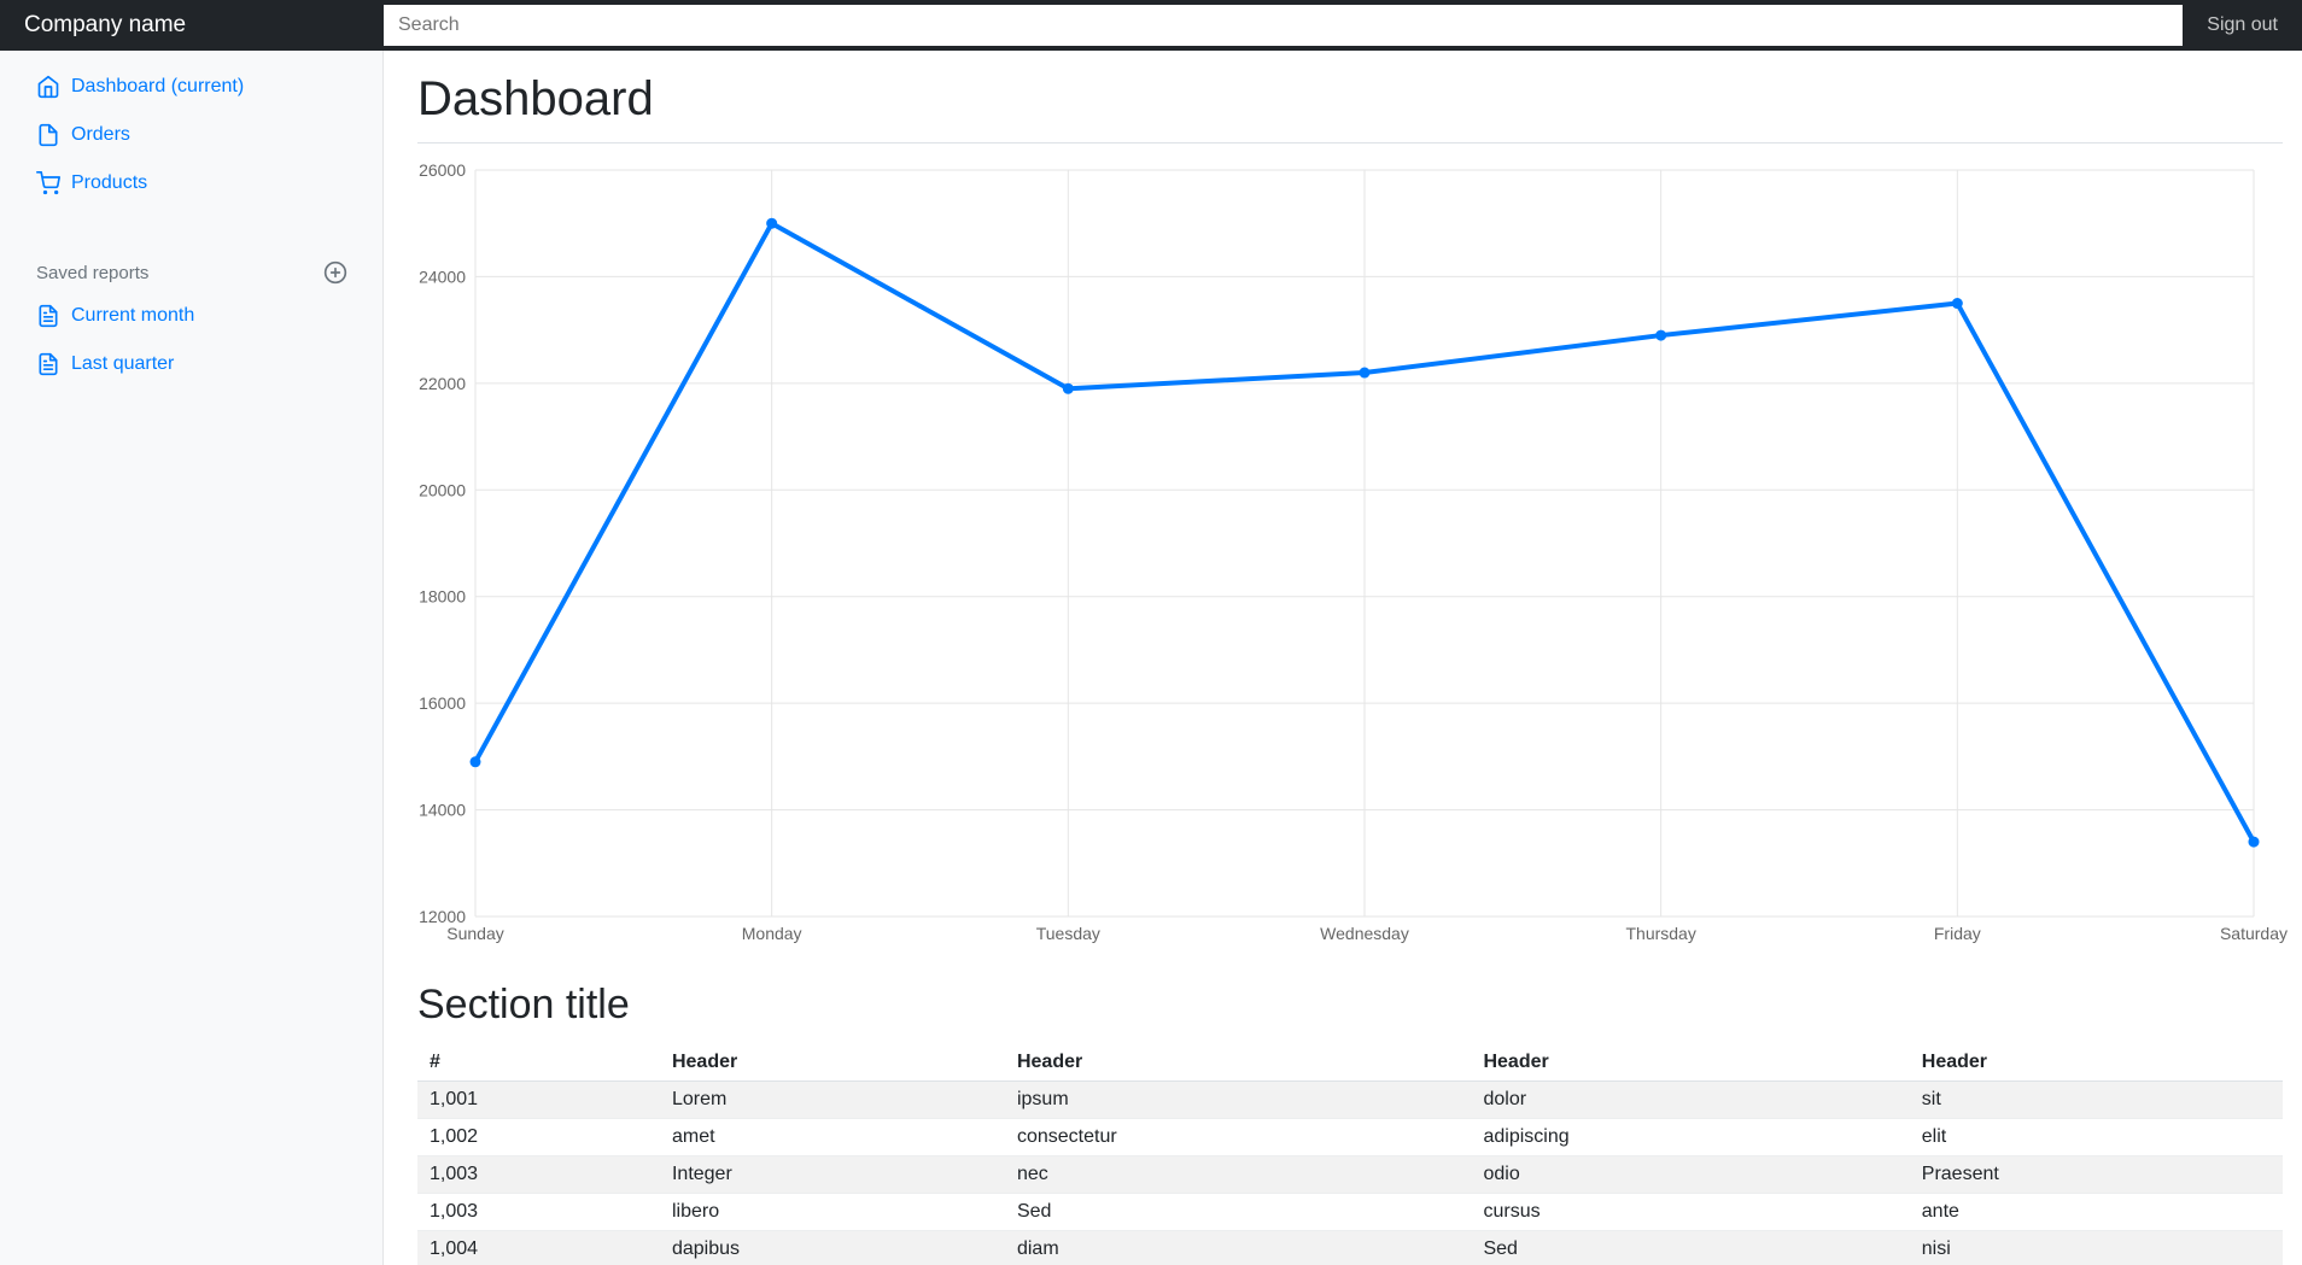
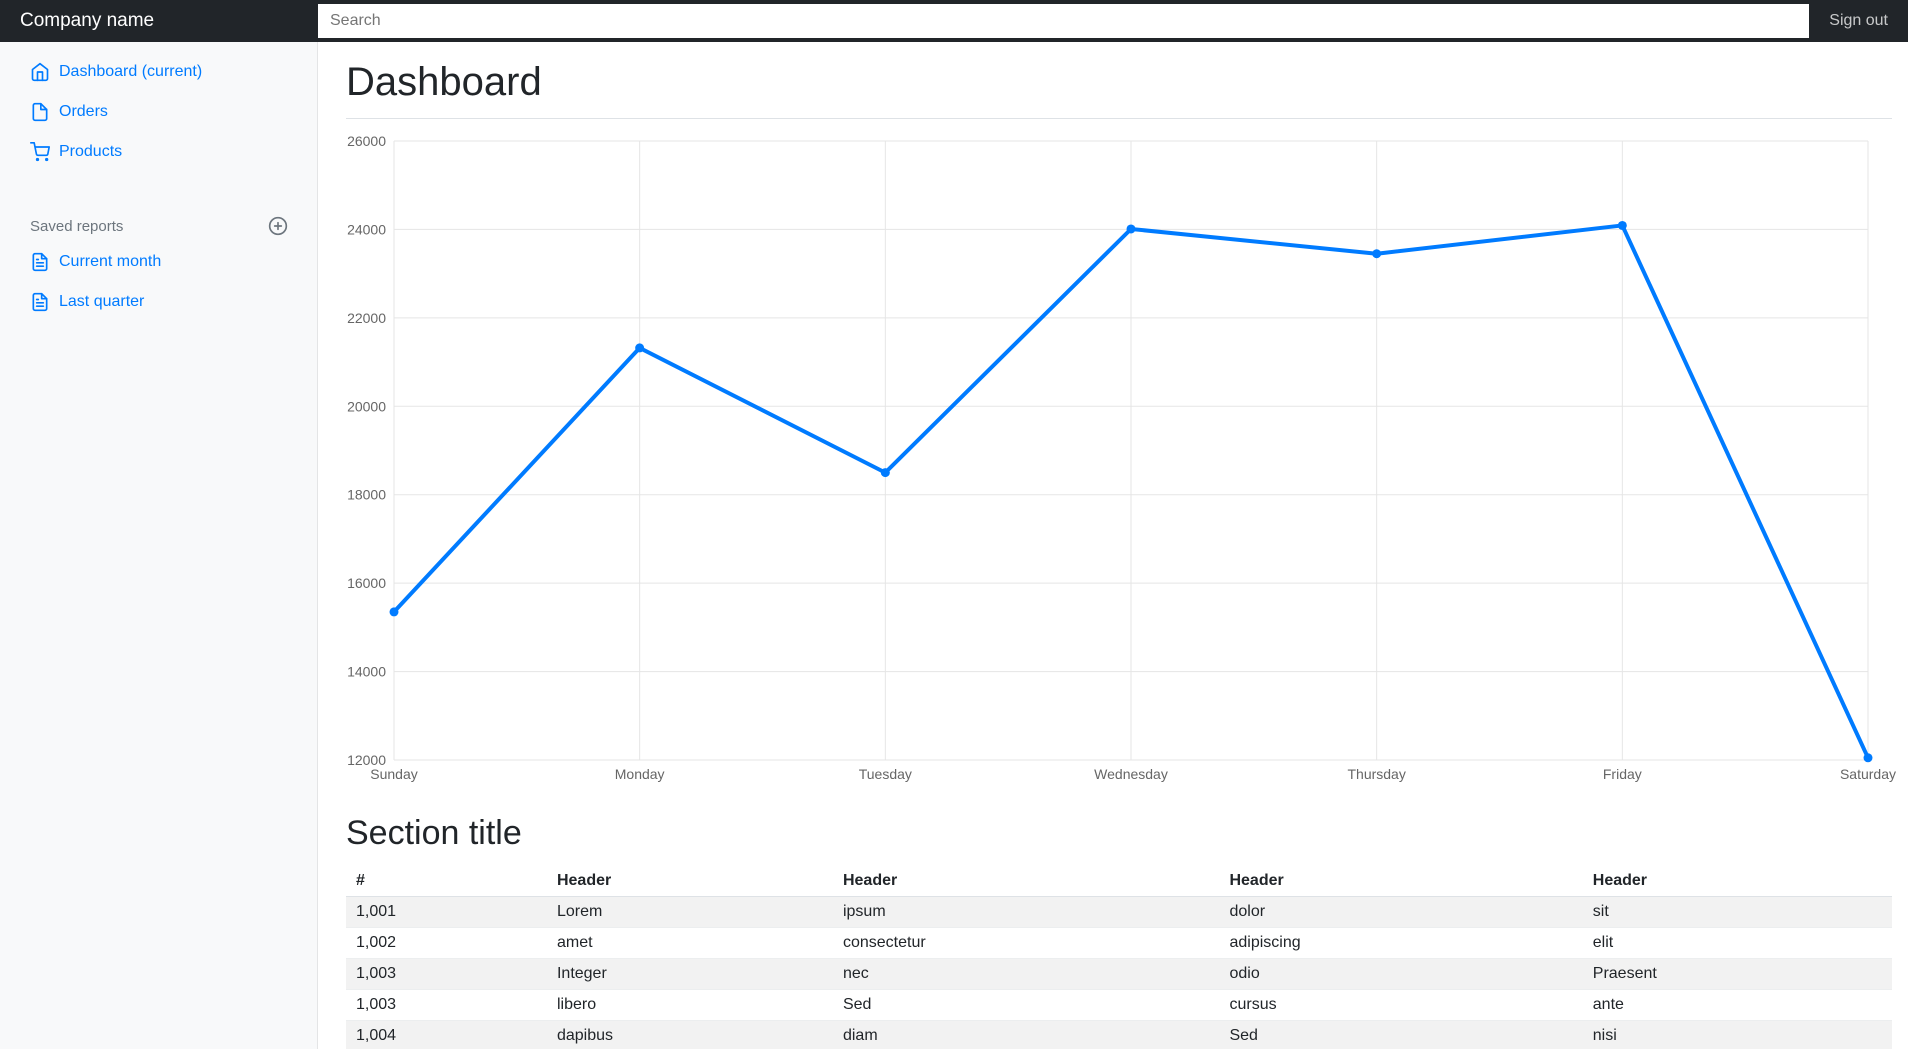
Sunday: 14900 -> 15400
Monday: 25000 -> 21300
Tuesday: 21900 -> 18500
Wednesday: 22200 -> 24000
Thursday: 22900 -> 23400
Friday: 23500 -> 24100
Saturday: 13400 -> 12000
